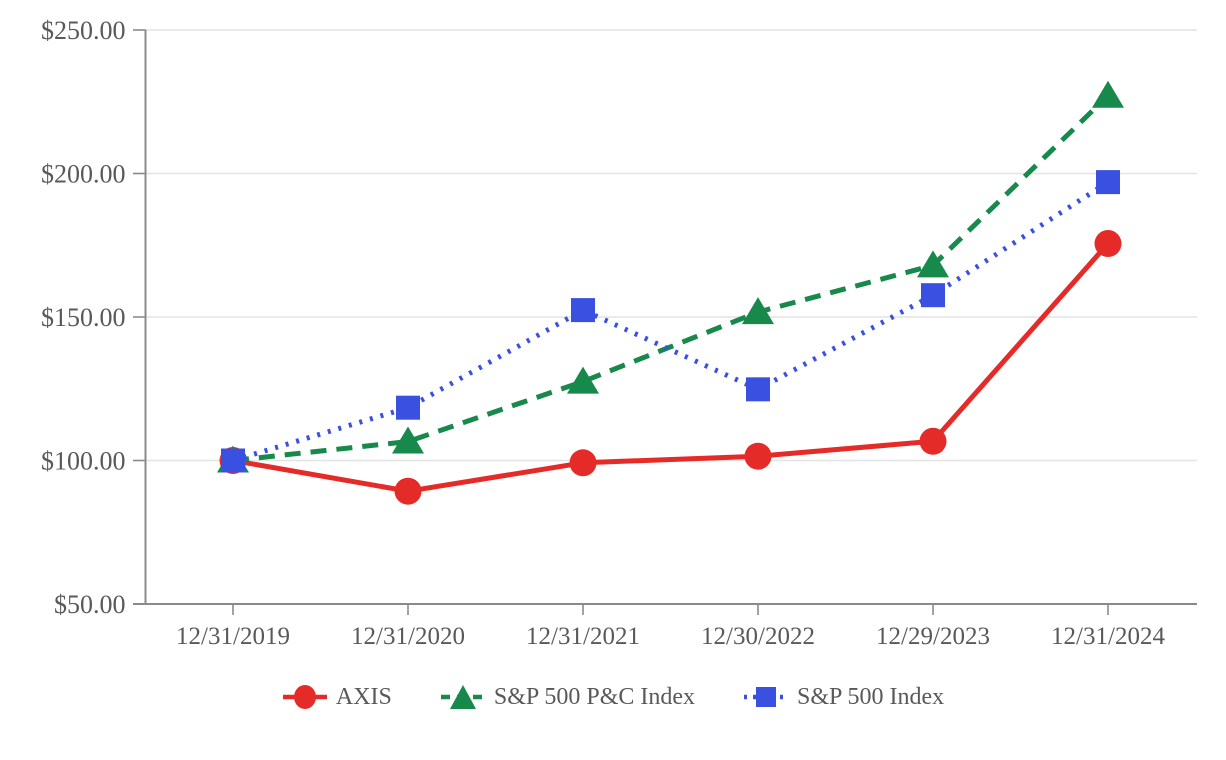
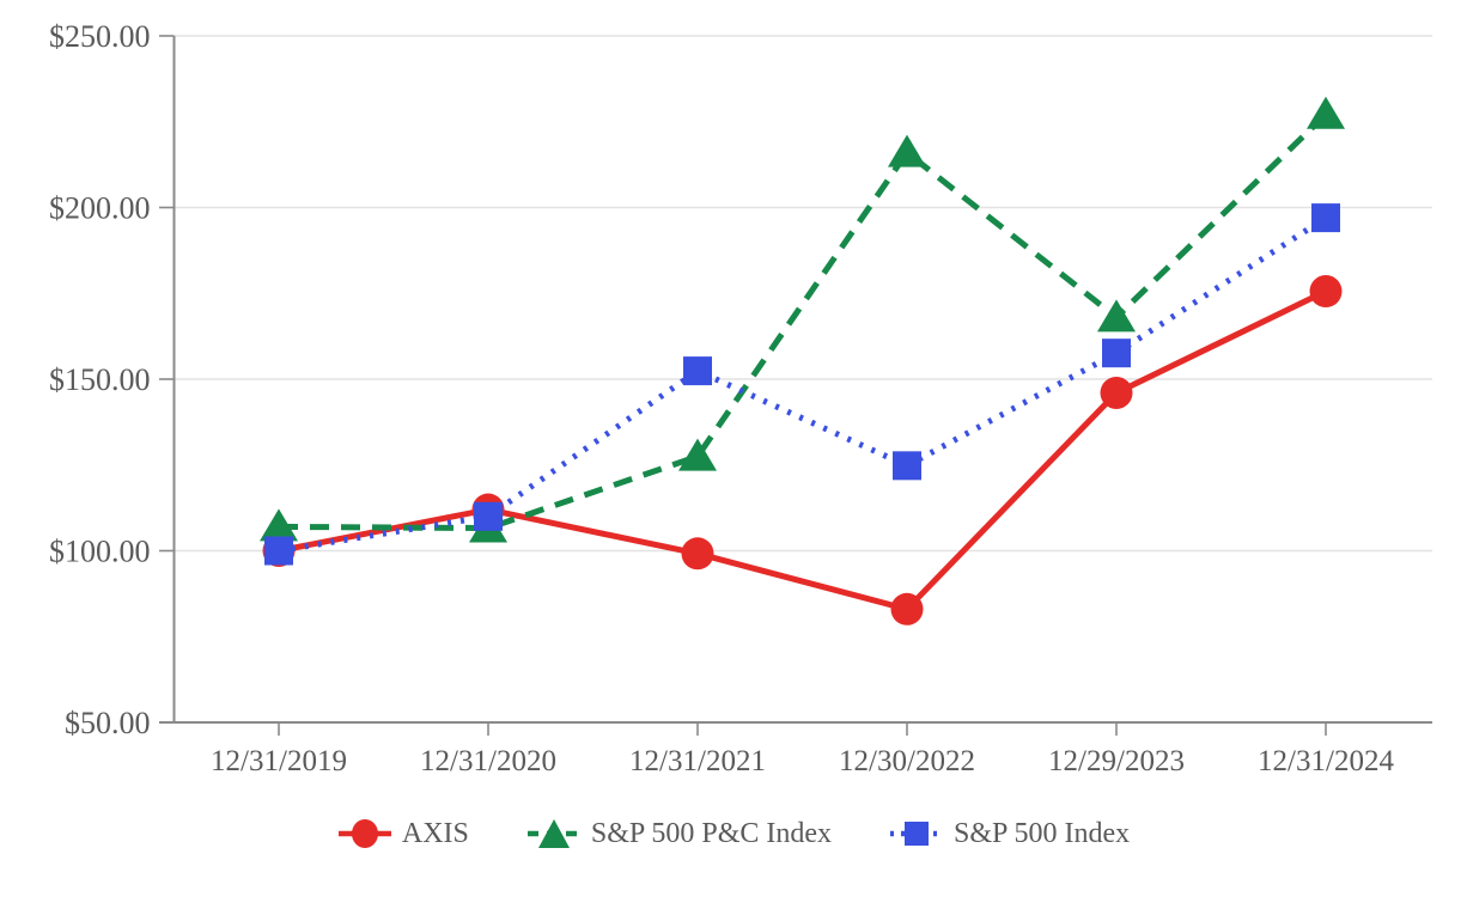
S&P 500 P&C Index/12/31/2019: $100 -> $107
AXIS/12/31/2020: $89 -> $112
S&P 500 Index/12/31/2020: $118 -> $110
AXIS/12/30/2022: $102 -> $83
S&P 500 P&C Index/12/30/2022: $152 -> $216
AXIS/12/29/2023: $107 -> $146
